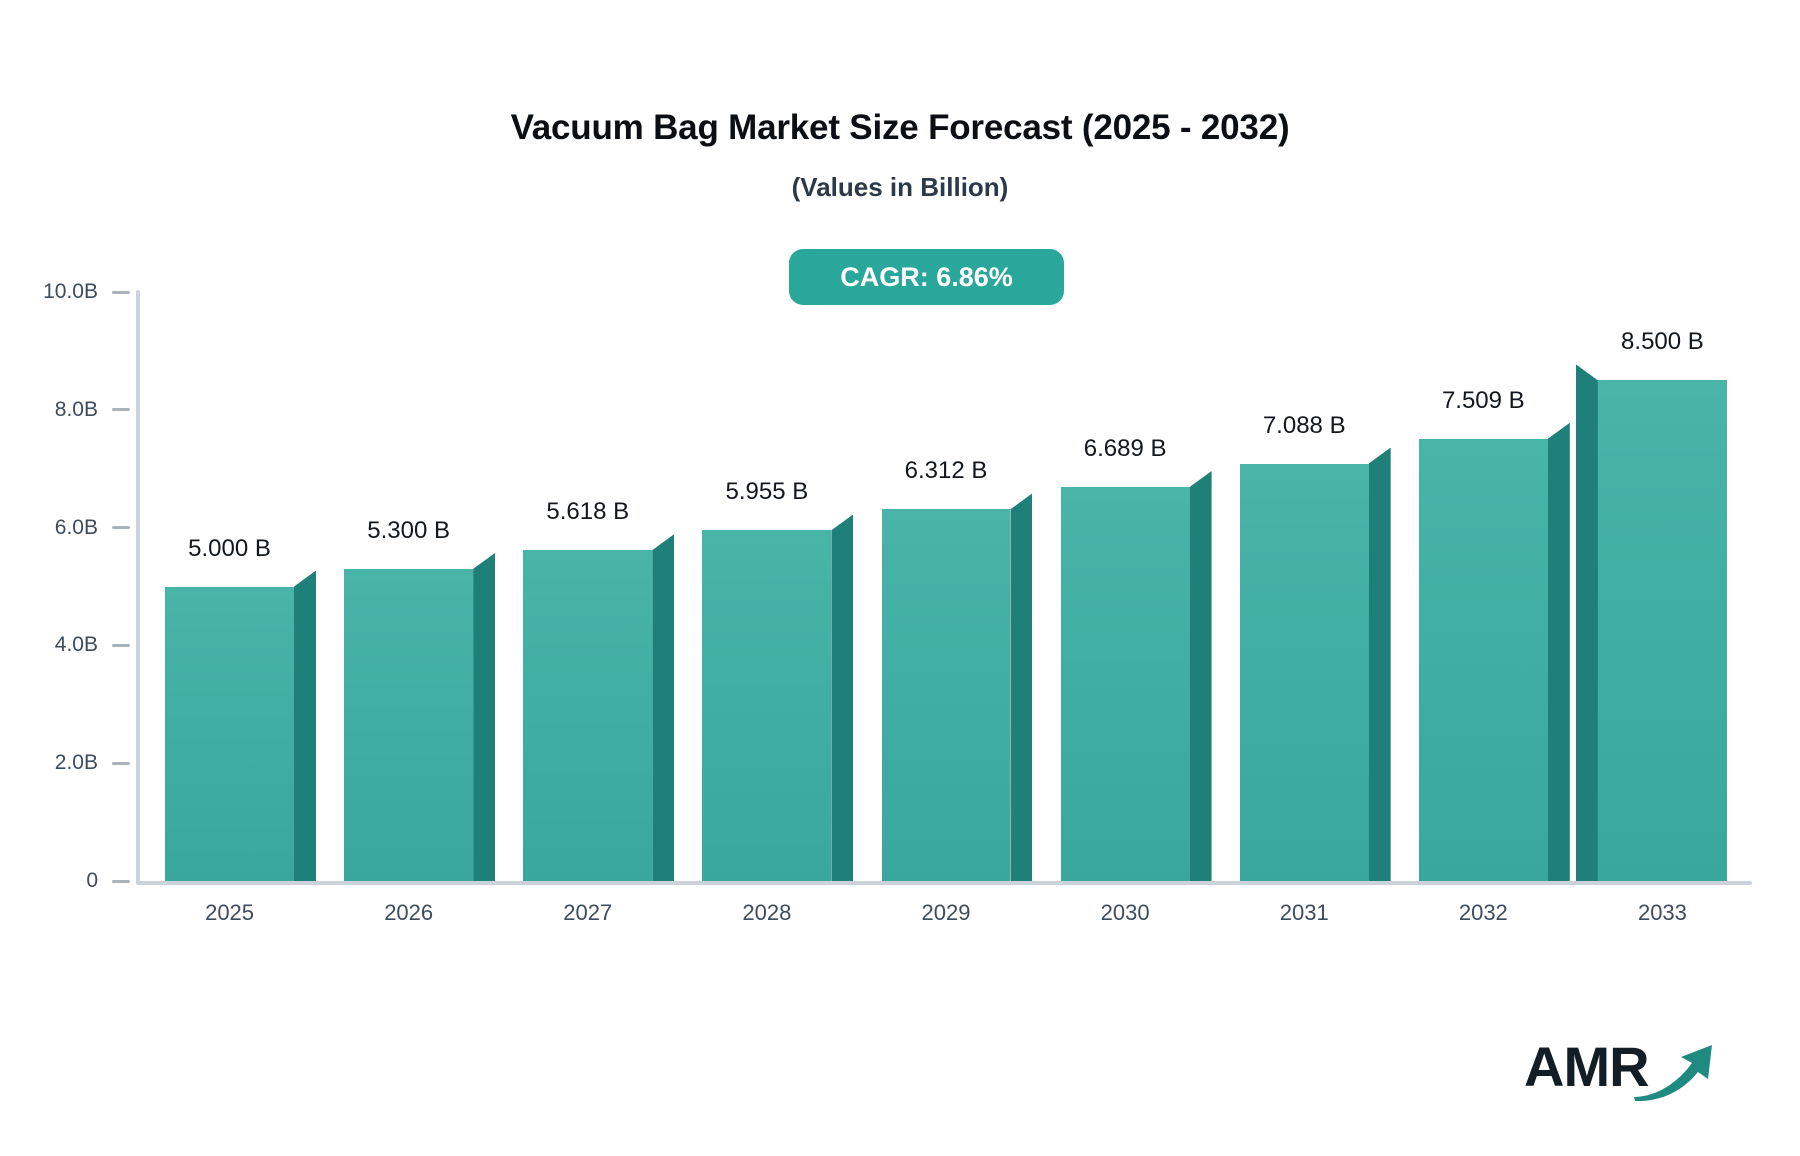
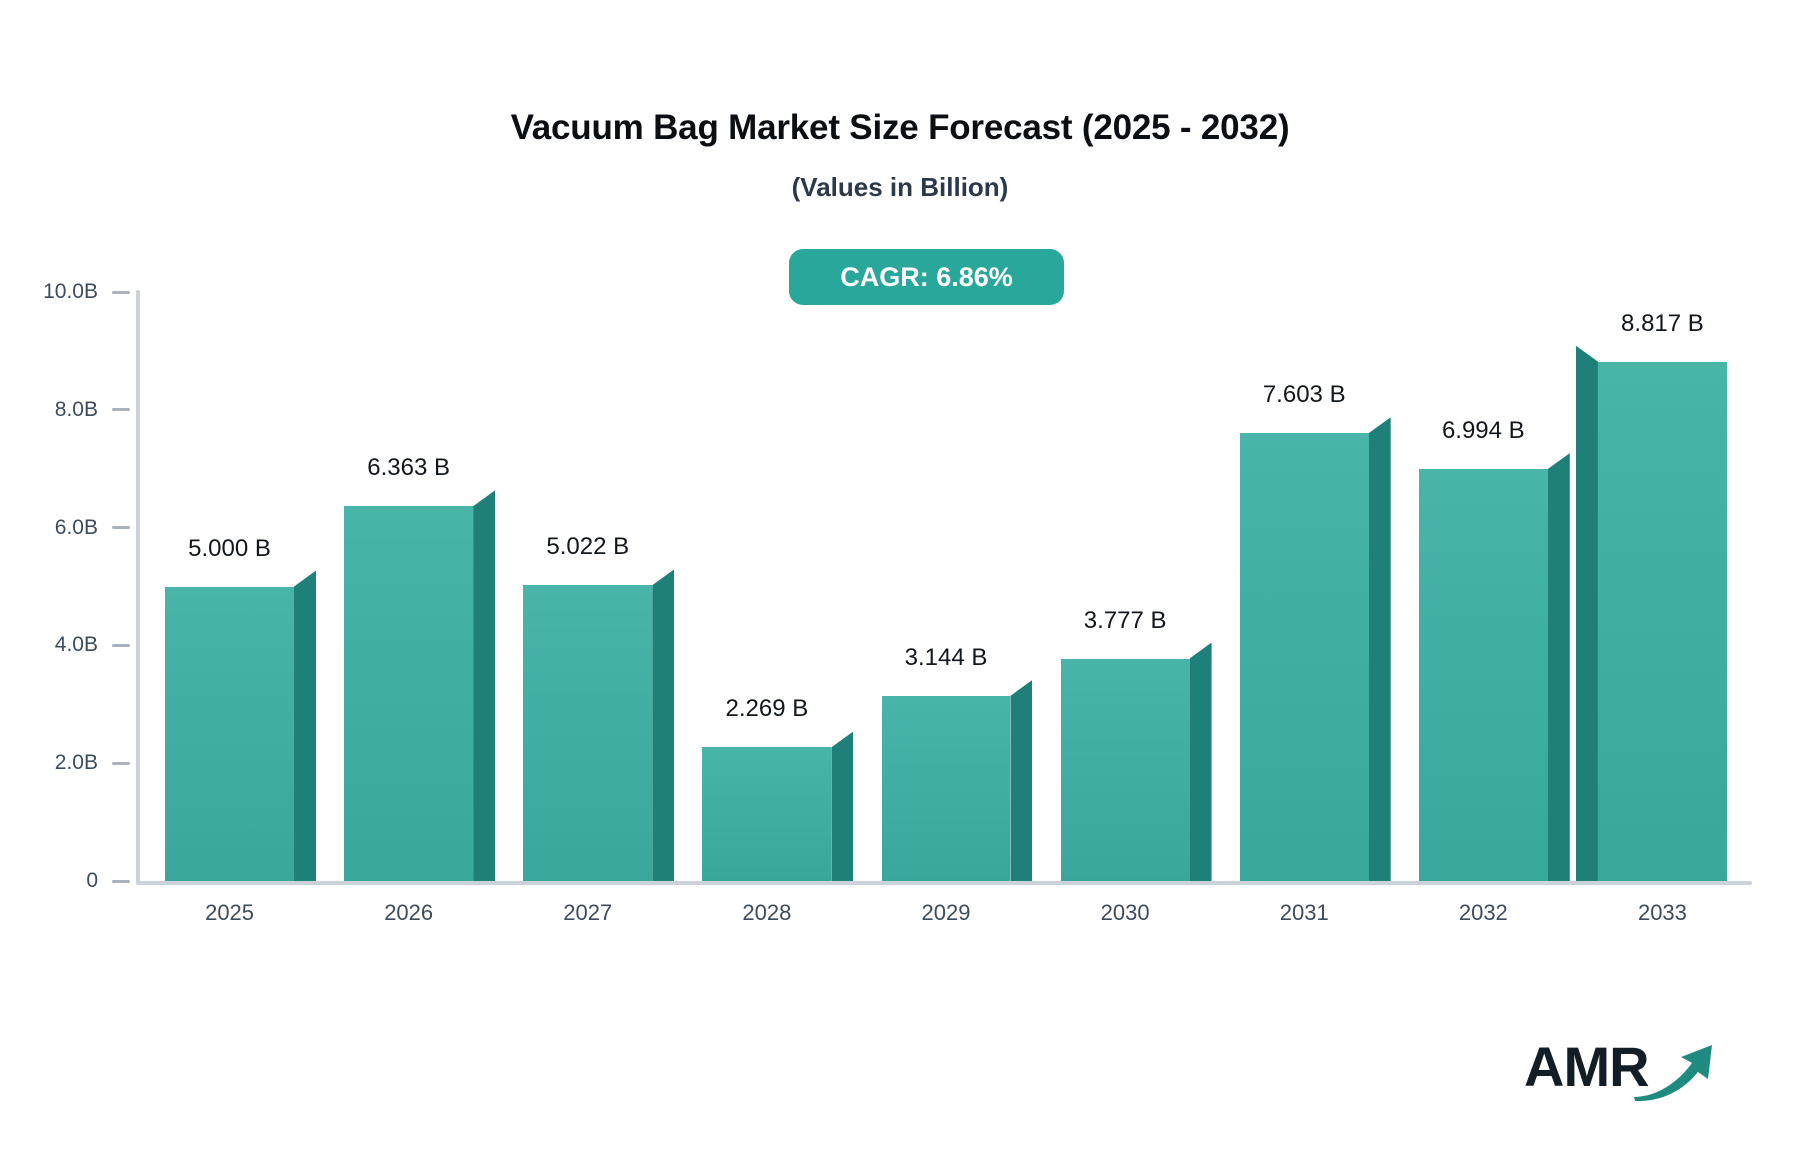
2026: 5.300 -> 6.363
2027: 5.618 -> 5.022
2028: 5.955 -> 2.269
2029: 6.312 -> 3.144
2030: 6.689 -> 3.777
2031: 7.088 -> 7.603
2032: 7.509 -> 6.994
2033: 8.500 -> 8.817
